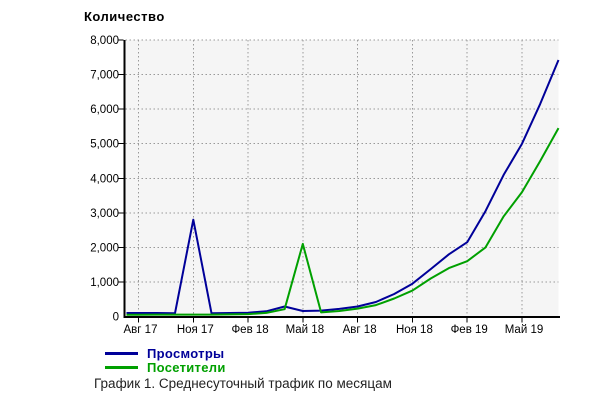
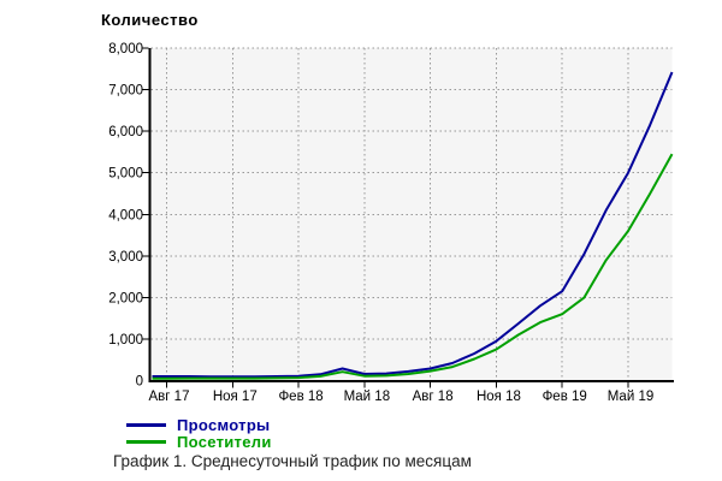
Просмотры/Ноя 17: 2800 -> 100
Посетители/Май 18: 2100 -> 100
